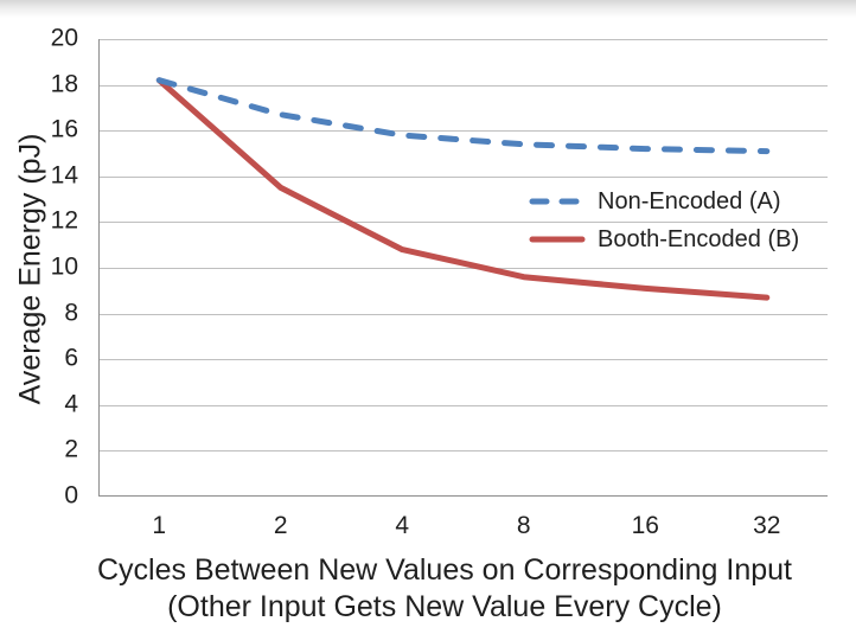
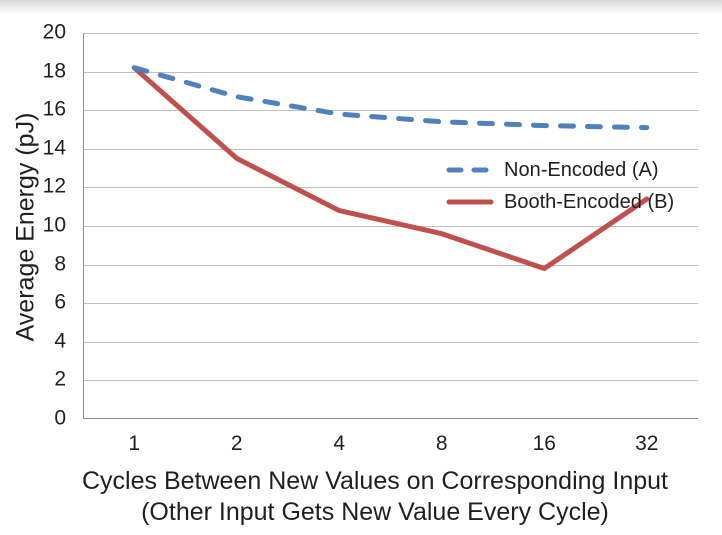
Booth-Encoded (B)/16: 9.1 -> 7.8
Booth-Encoded (B)/32: 8.7 -> 11.4
